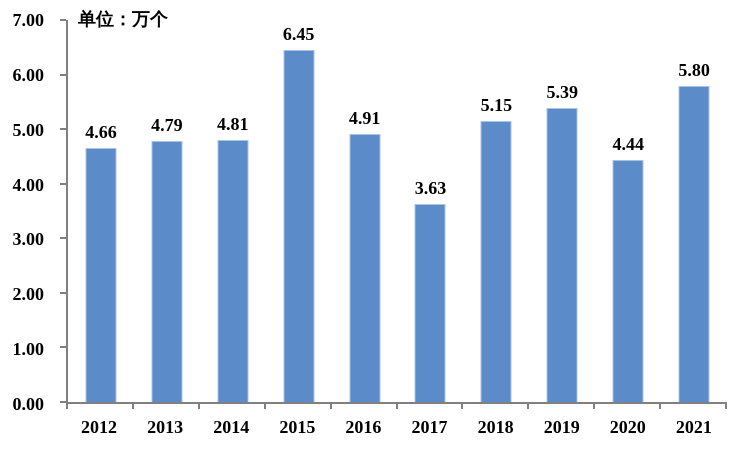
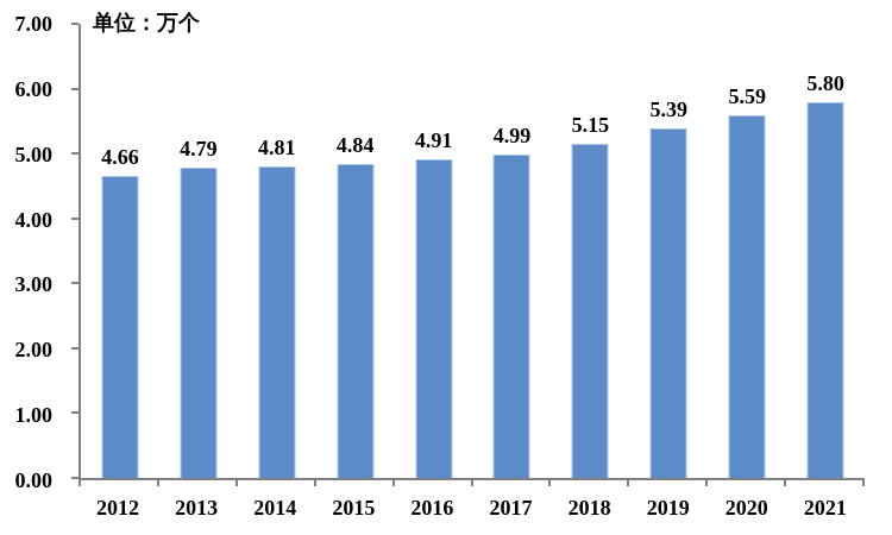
2015: 6.45 -> 4.84
2017: 3.63 -> 4.99
2020: 4.44 -> 5.59
